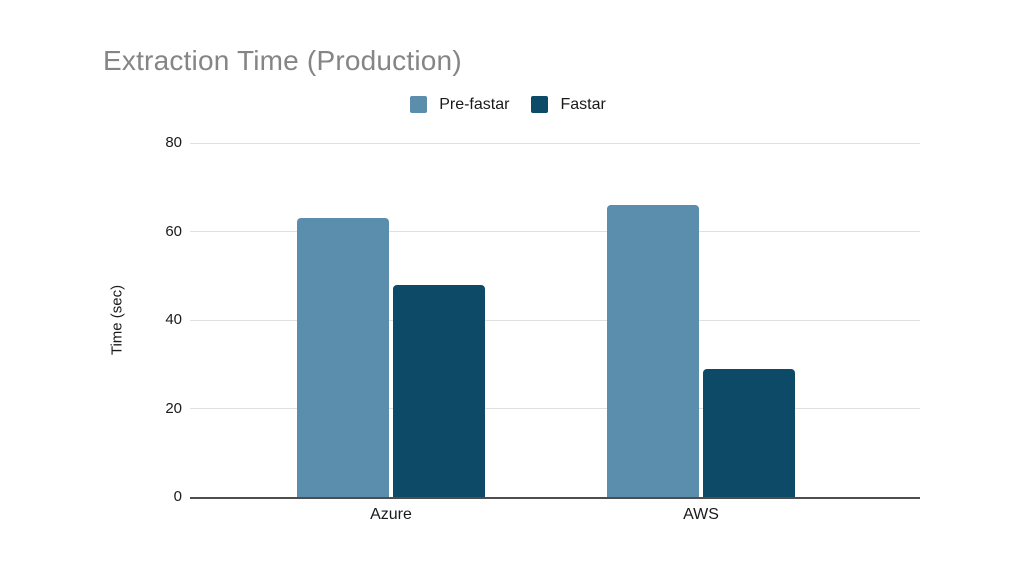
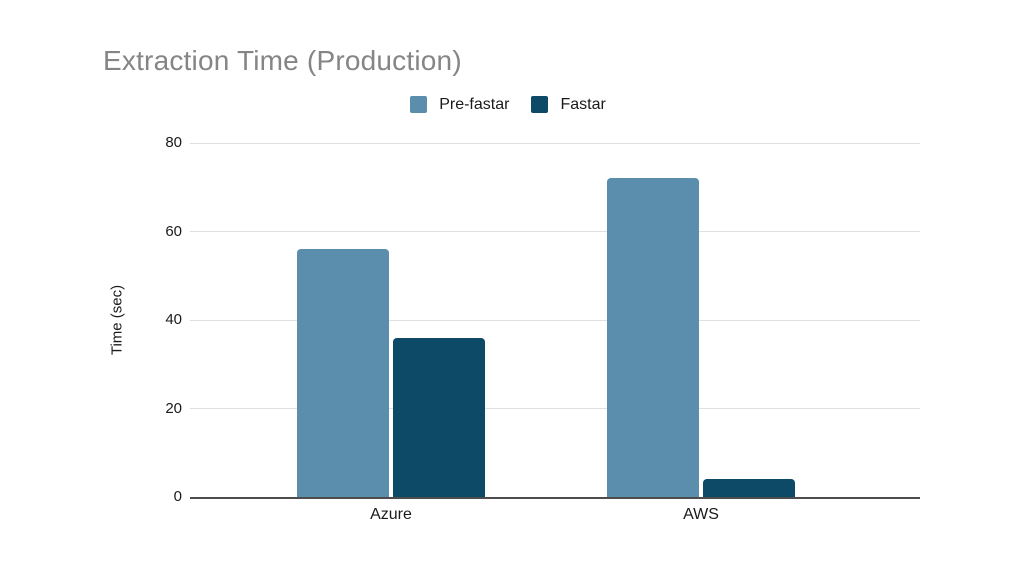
Pre-fastar/Azure: 63 -> 56
Fastar/Azure: 48 -> 36
Pre-fastar/AWS: 66 -> 72
Fastar/AWS: 29 -> 4
